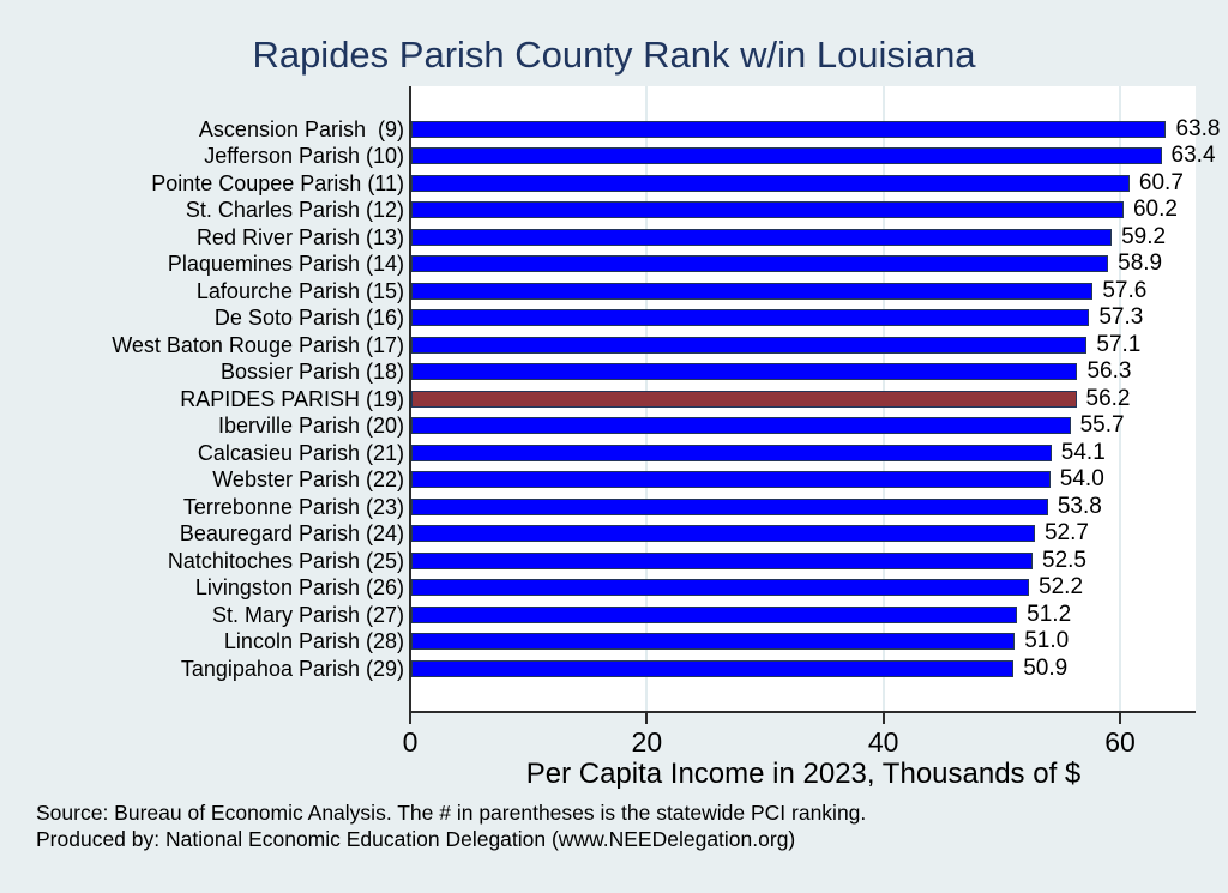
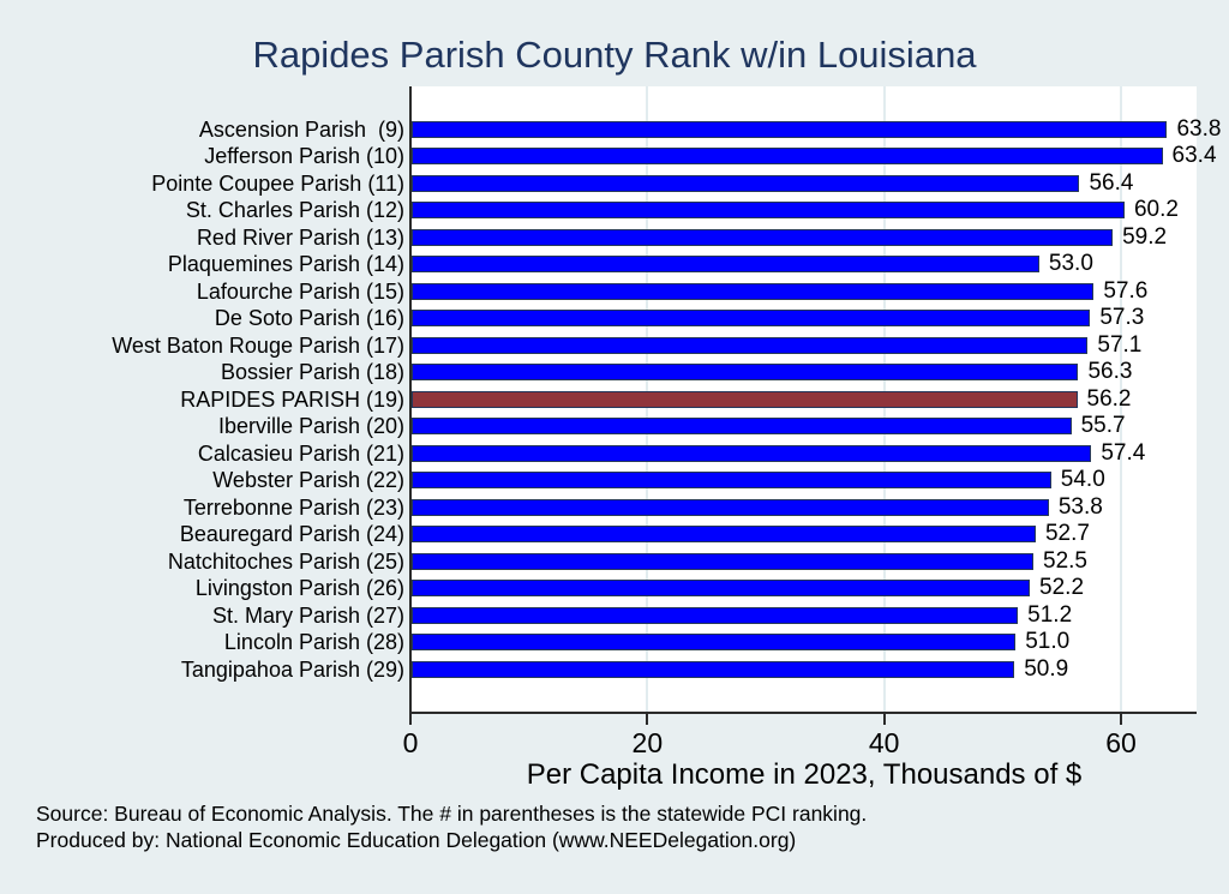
Pointe Coupee Parish (11): 60.7 -> 56.4
Plaquemines Parish (14): 58.9 -> 53.0
Calcasieu Parish (21): 54.1 -> 57.4
